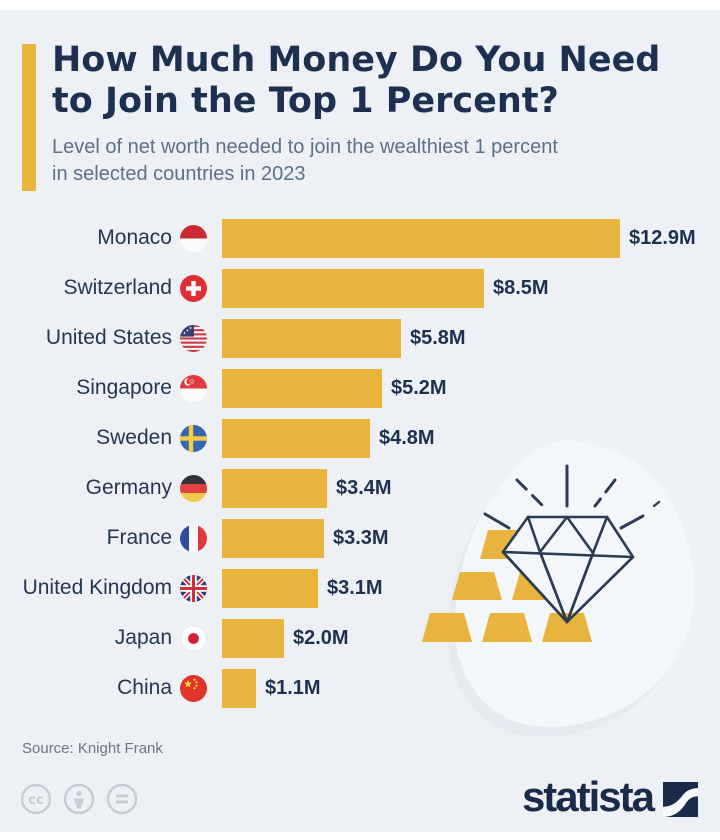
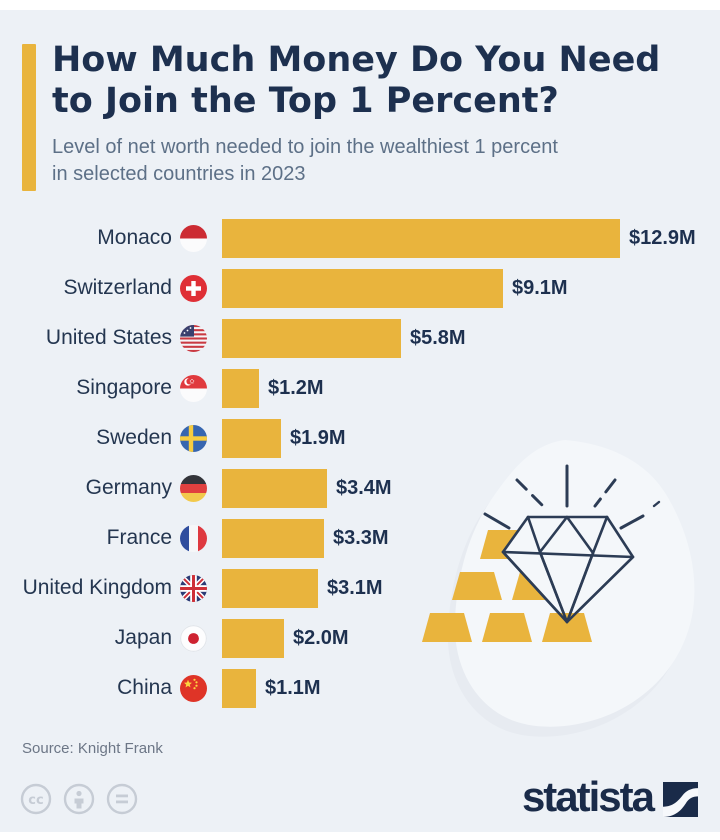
Switzerland: $8.5M -> $9.1M
Singapore: $5.2M -> $1.2M
Sweden: $4.8M -> $1.9M
